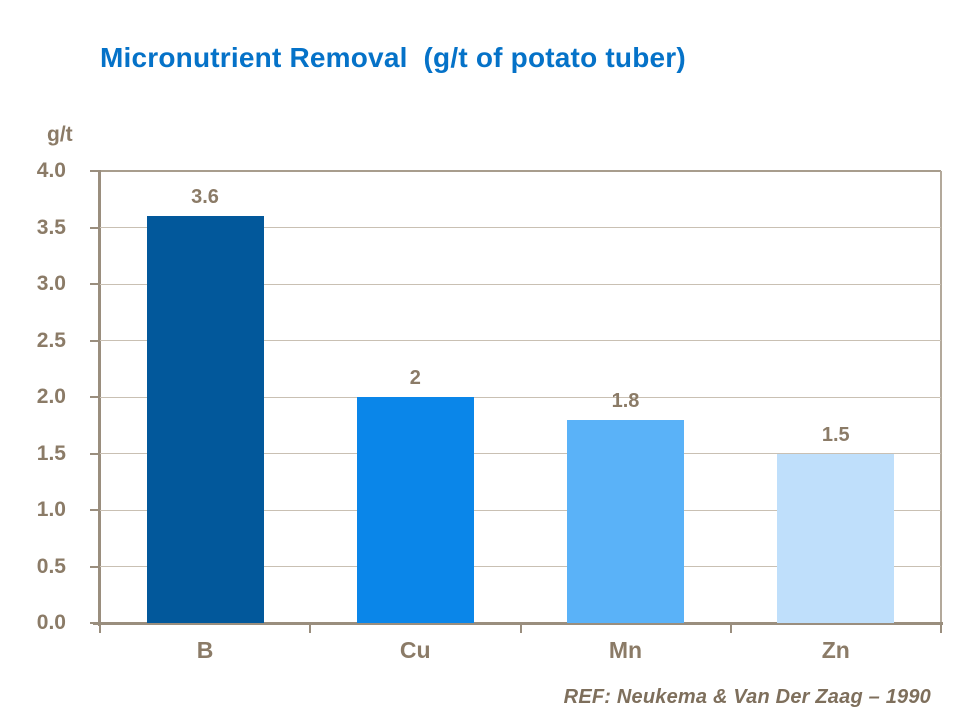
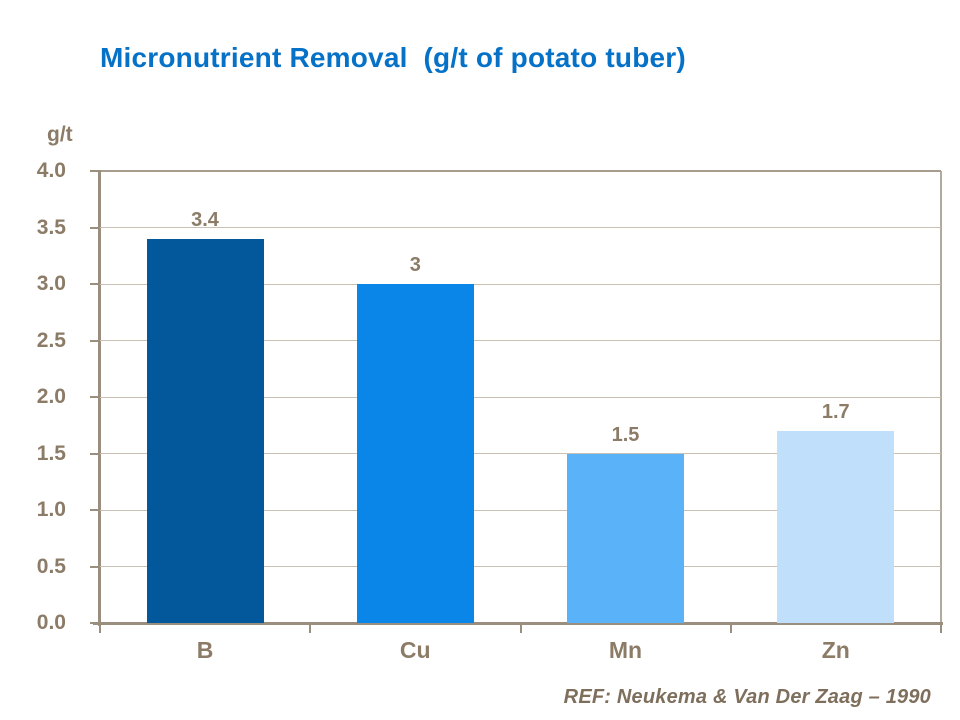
B: 3.6 -> 3.4
Cu: 2 -> 3
Mn: 1.8 -> 1.5
Zn: 1.5 -> 1.7
